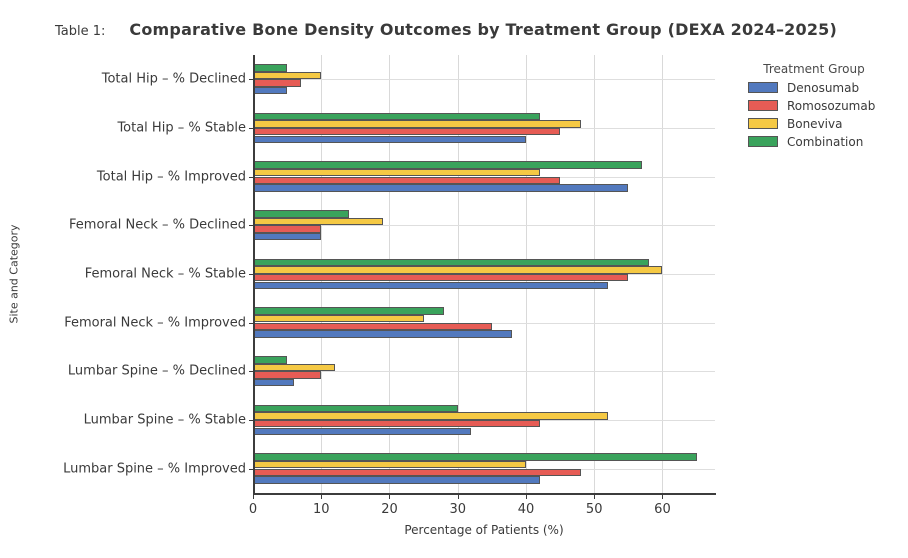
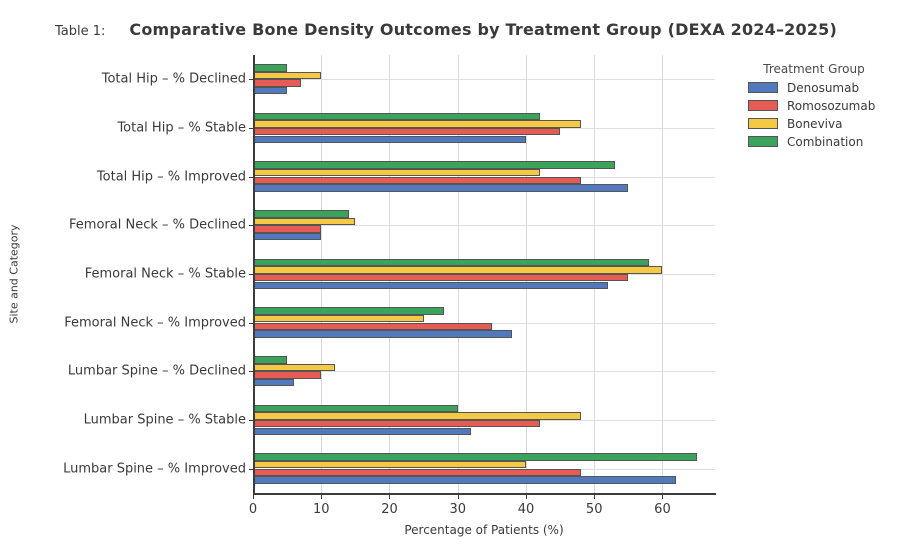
Romosozumab/Total Hip – % Improved: 45 -> 48
Combination/Total Hip – % Improved: 57 -> 53
Boneviva/Femoral Neck – % Declined: 19 -> 15
Boneviva/Lumbar Spine – % Stable: 52 -> 48
Denosumab/Lumbar Spine – % Improved: 42 -> 62
